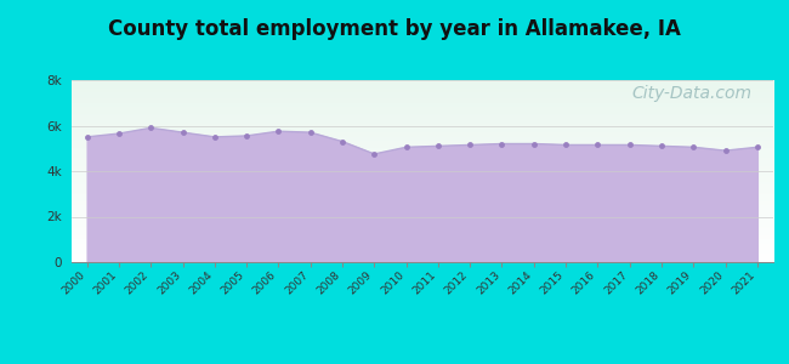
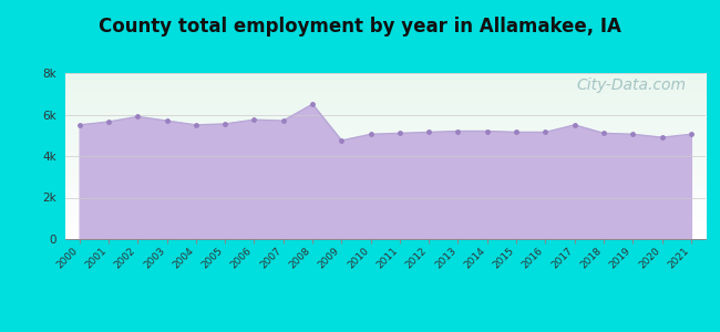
2008: 5.3k -> 6.5k
2017: 5.2k -> 5.5k
